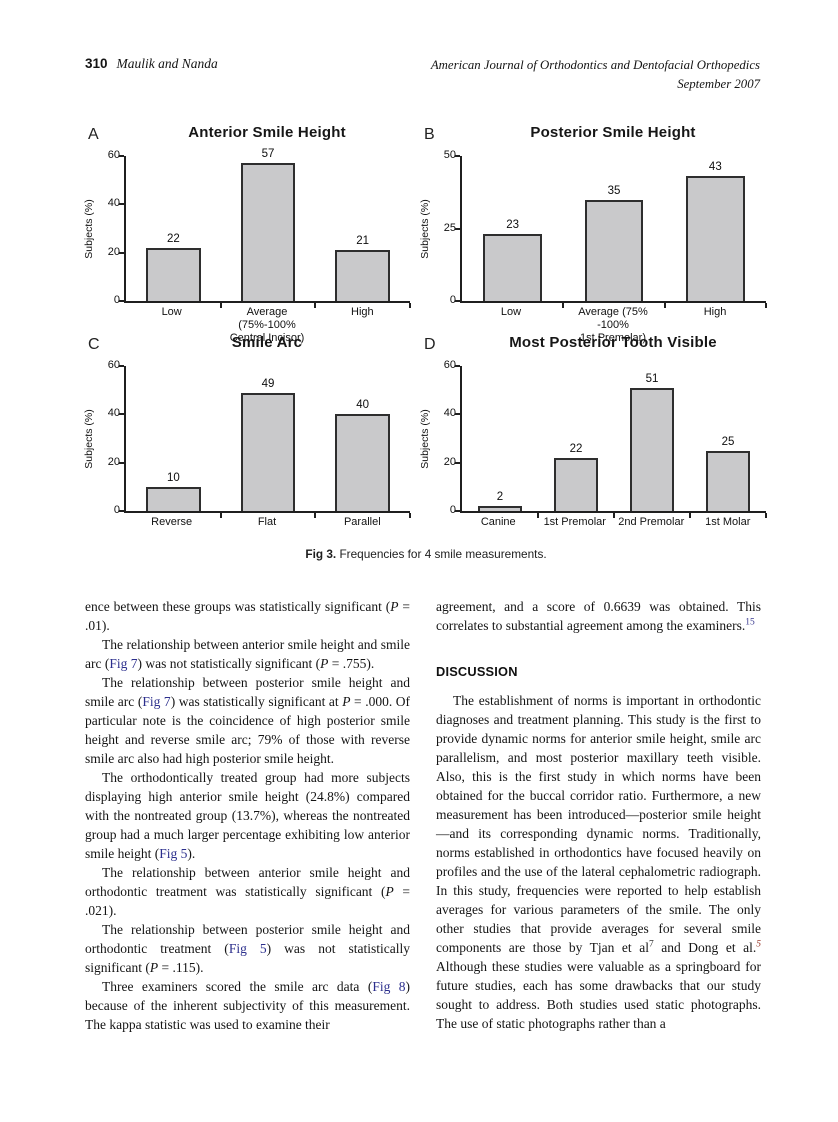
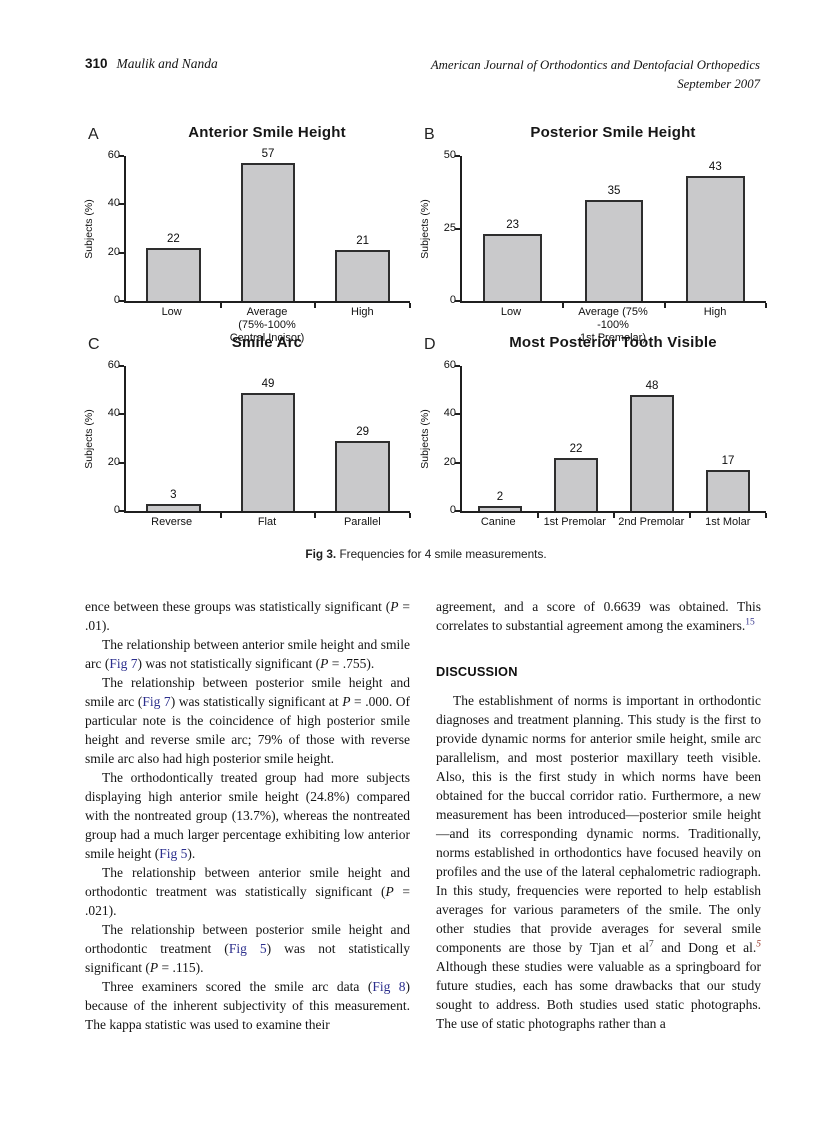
Smile Arc/Reverse: 10 -> 3
Smile Arc/Parallel: 40 -> 29
Most Posterior Tooth Visible/2nd Premolar: 51 -> 48
Most Posterior Tooth Visible/1st Molar: 25 -> 17
